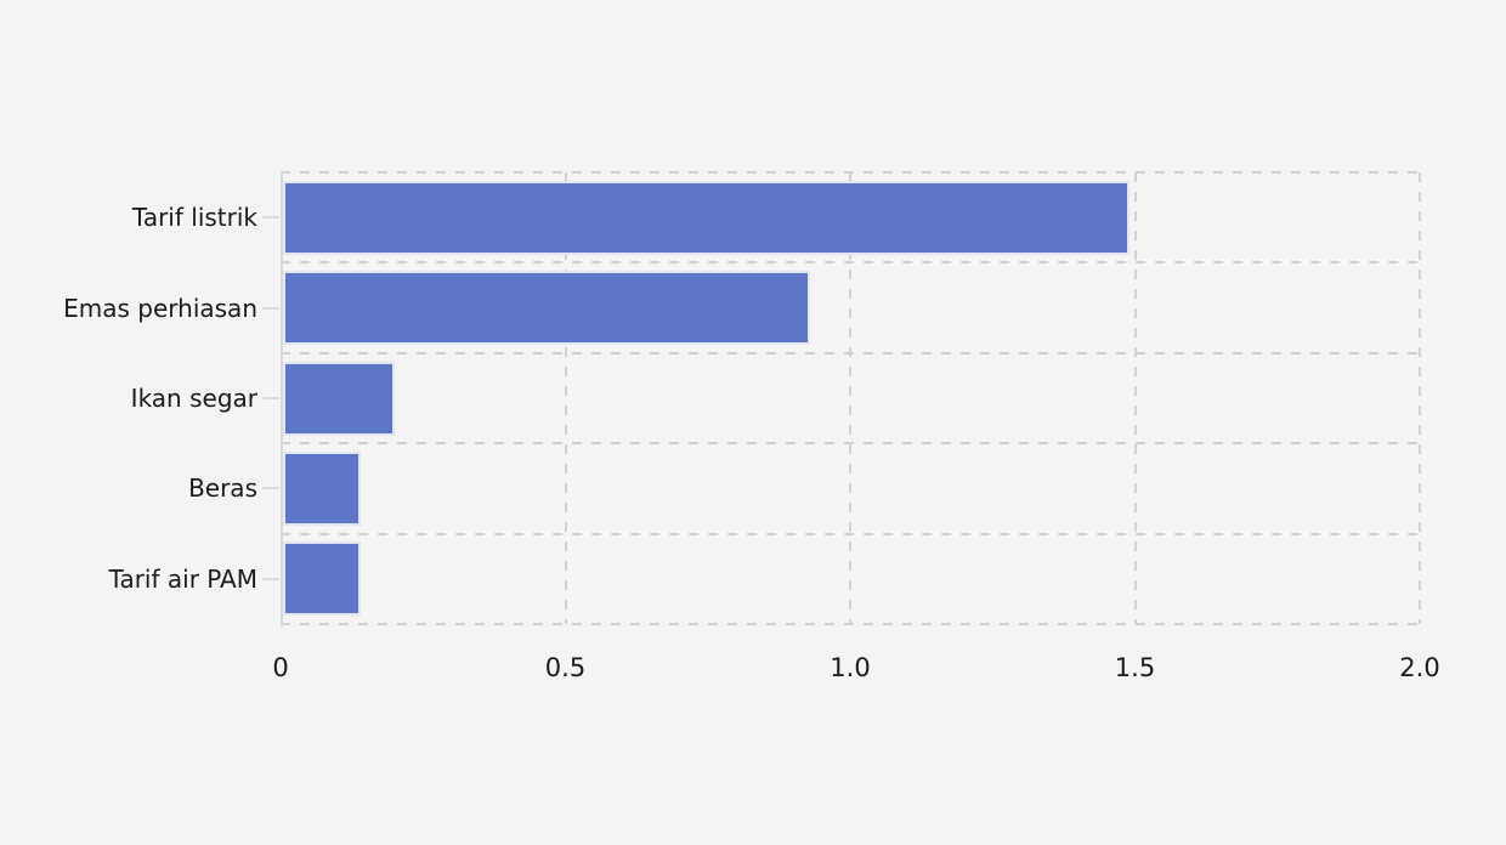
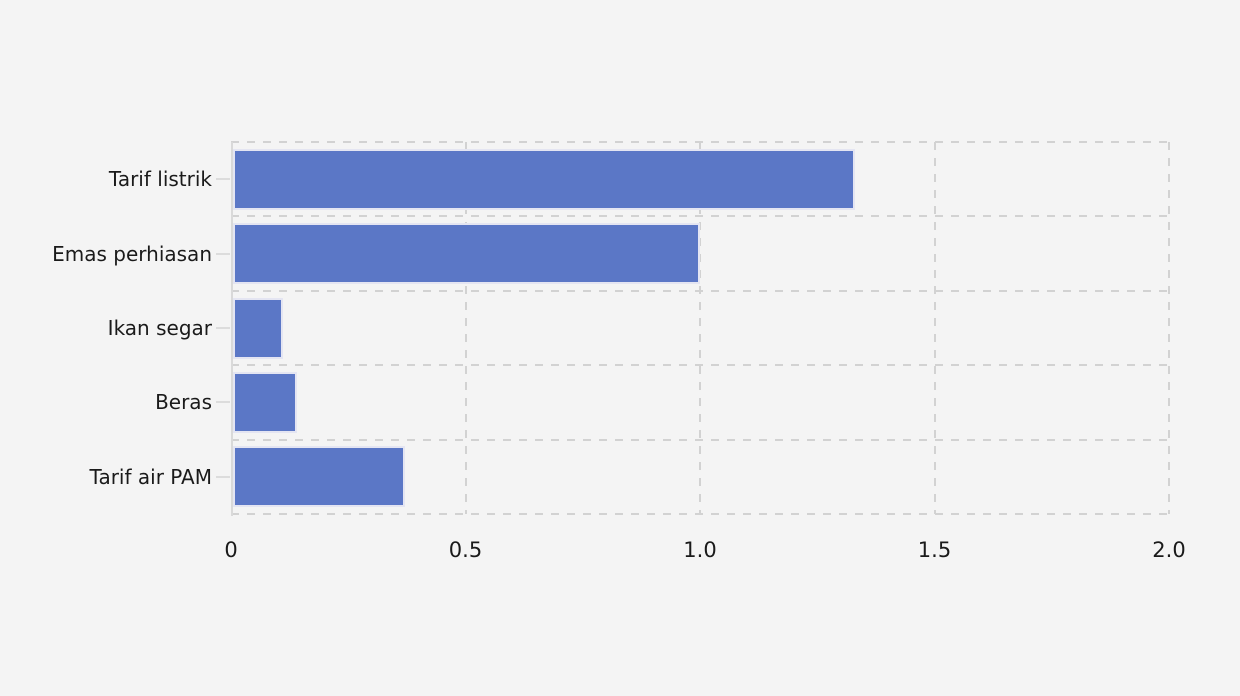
Tarif listrik: 1.49 -> 1.33
Emas perhiasan: 0.93 -> 1.00
Ikan segar: 0.20 -> 0.11
Tarif air PAM: 0.14 -> 0.37
